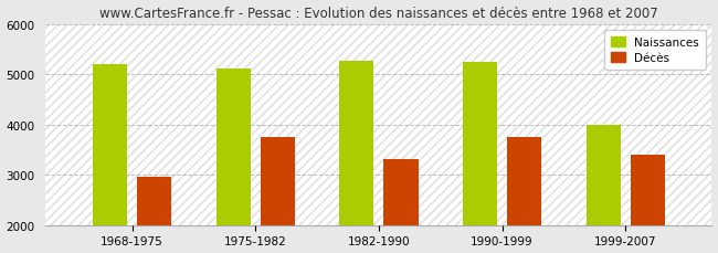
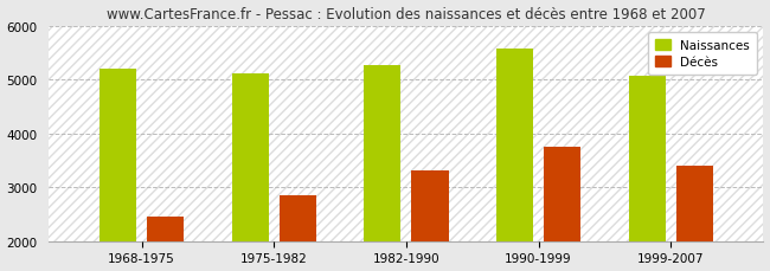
Décès/1968-1975: 2950 -> 2460
Décès/1975-1982: 3750 -> 2840
Naissances/1990-1999: 5250 -> 5570
Naissances/1999-2007: 4000 -> 5060
